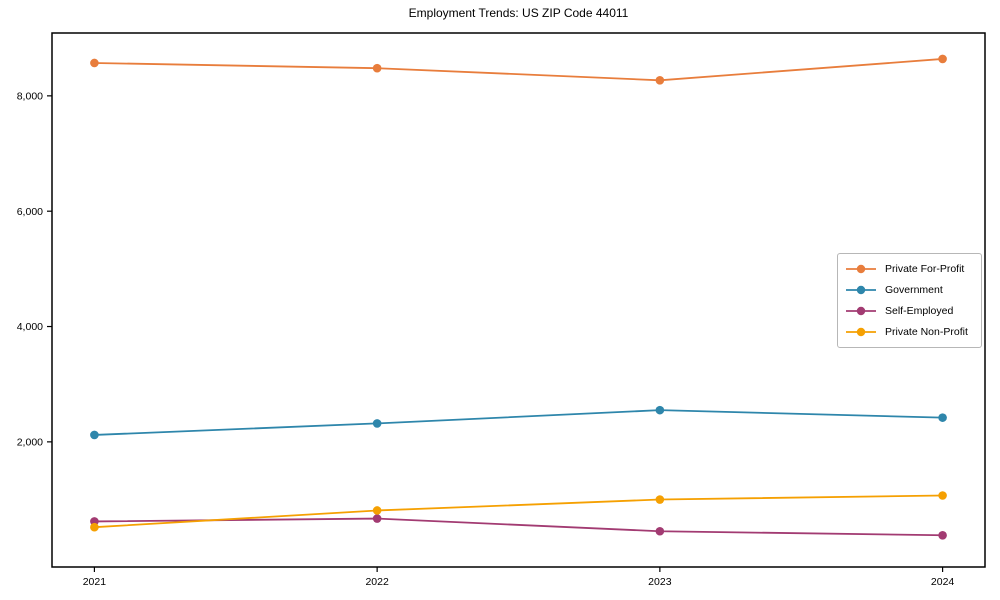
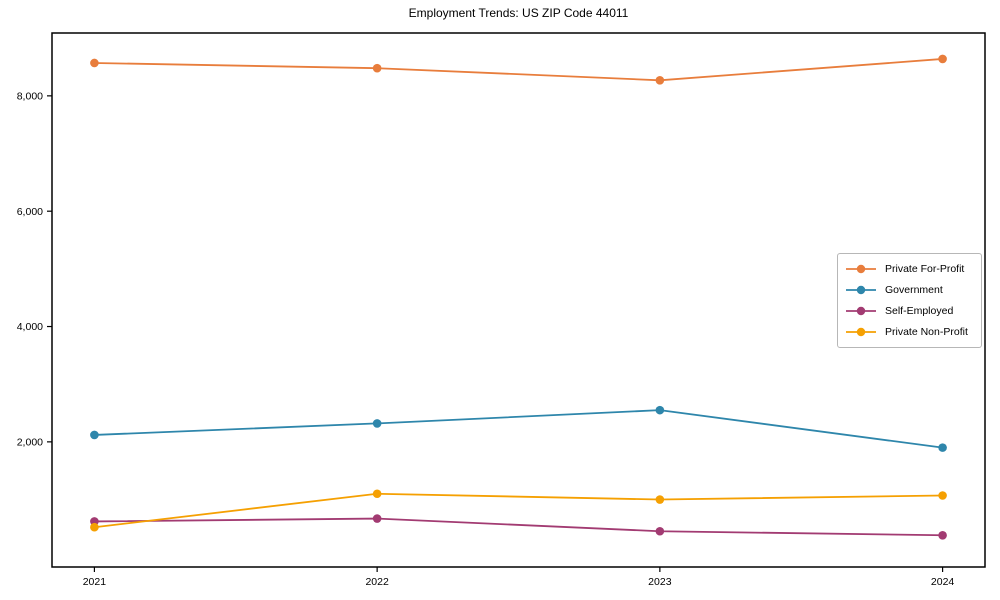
Private Non-Profit/2022: 800 -> 1100
Government/2024: 2400 -> 1900
